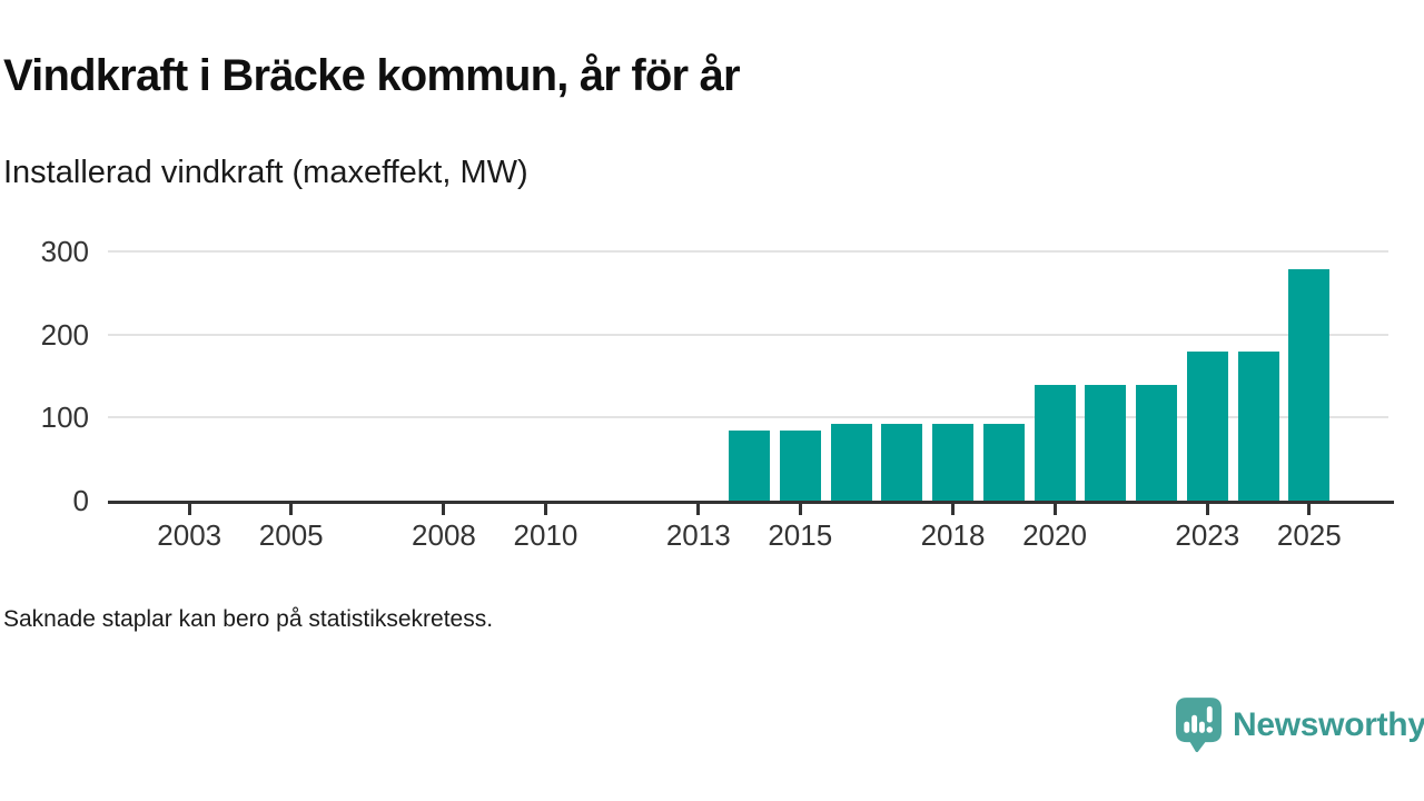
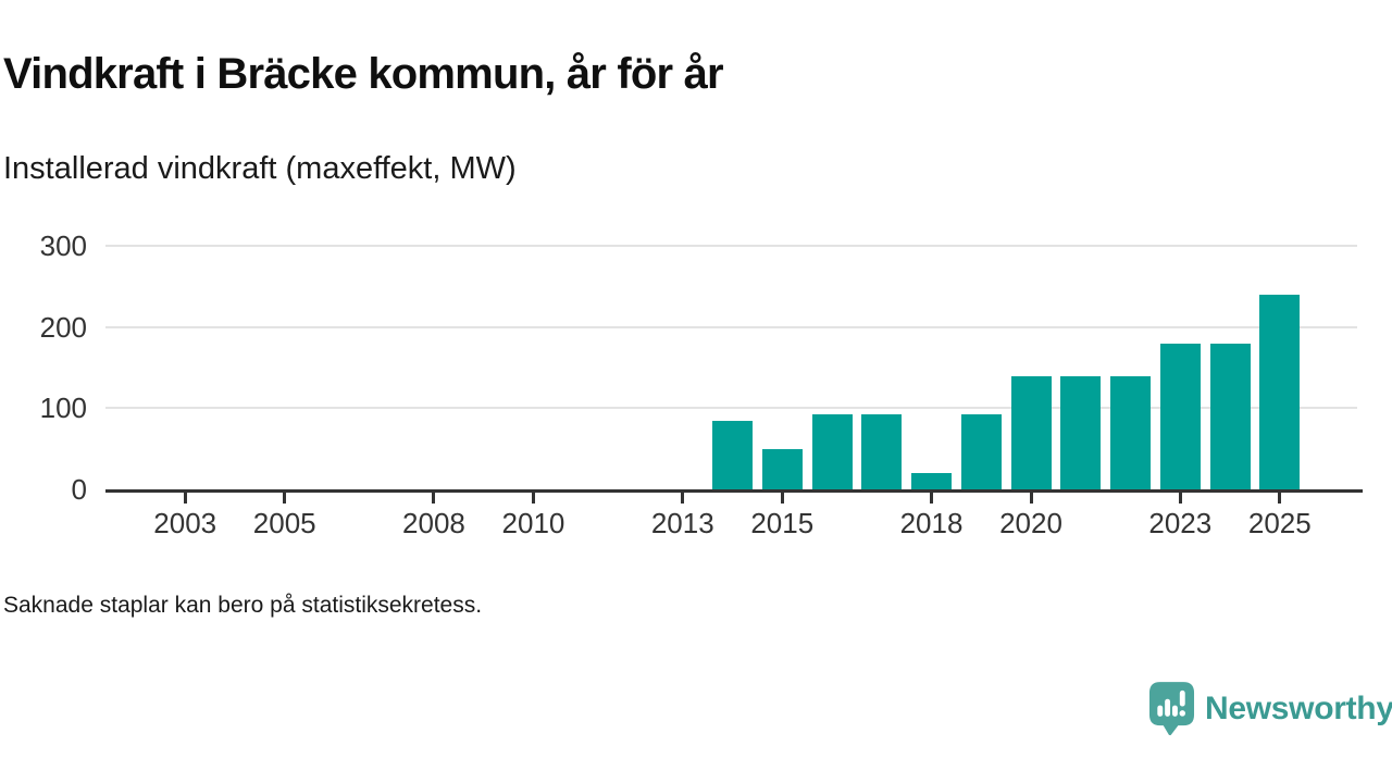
2015: 80 -> 50
2018: 90 -> 20
2025: 280 -> 240
